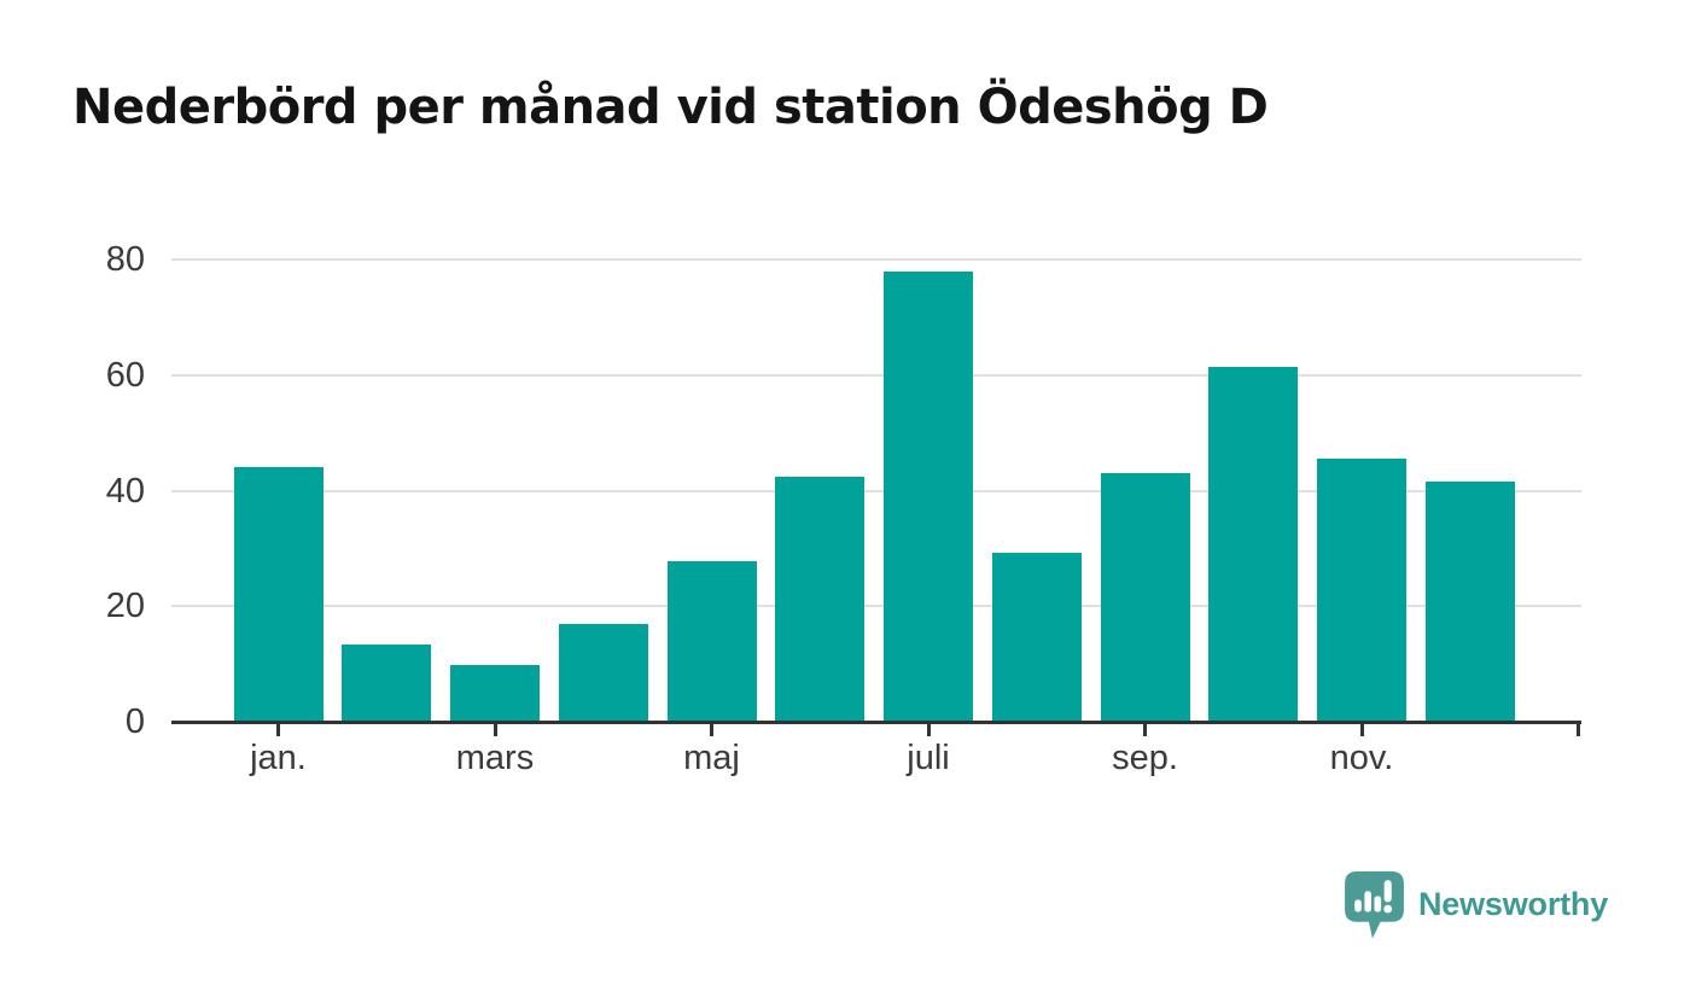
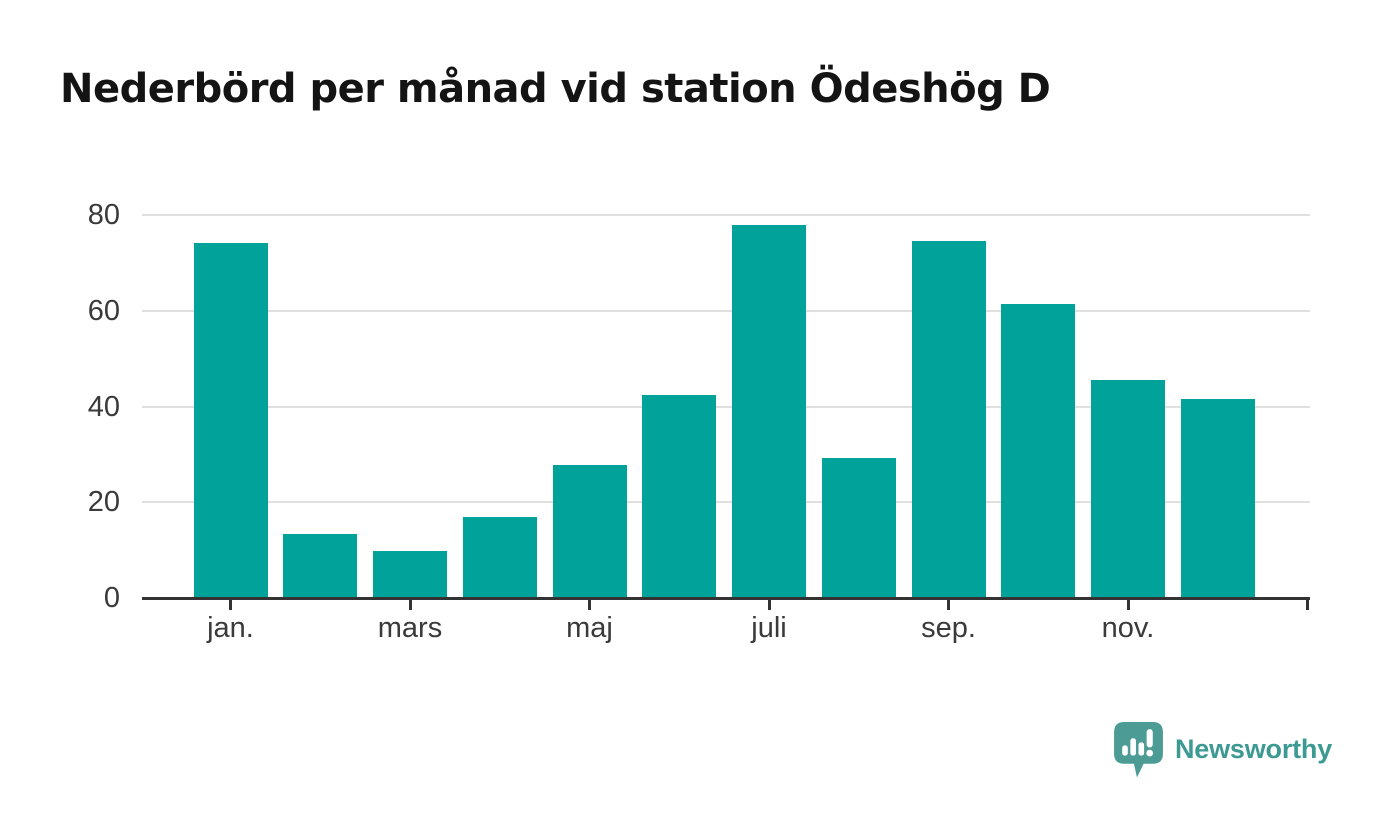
jan.: 44 -> 74
sep.: 43 -> 74
